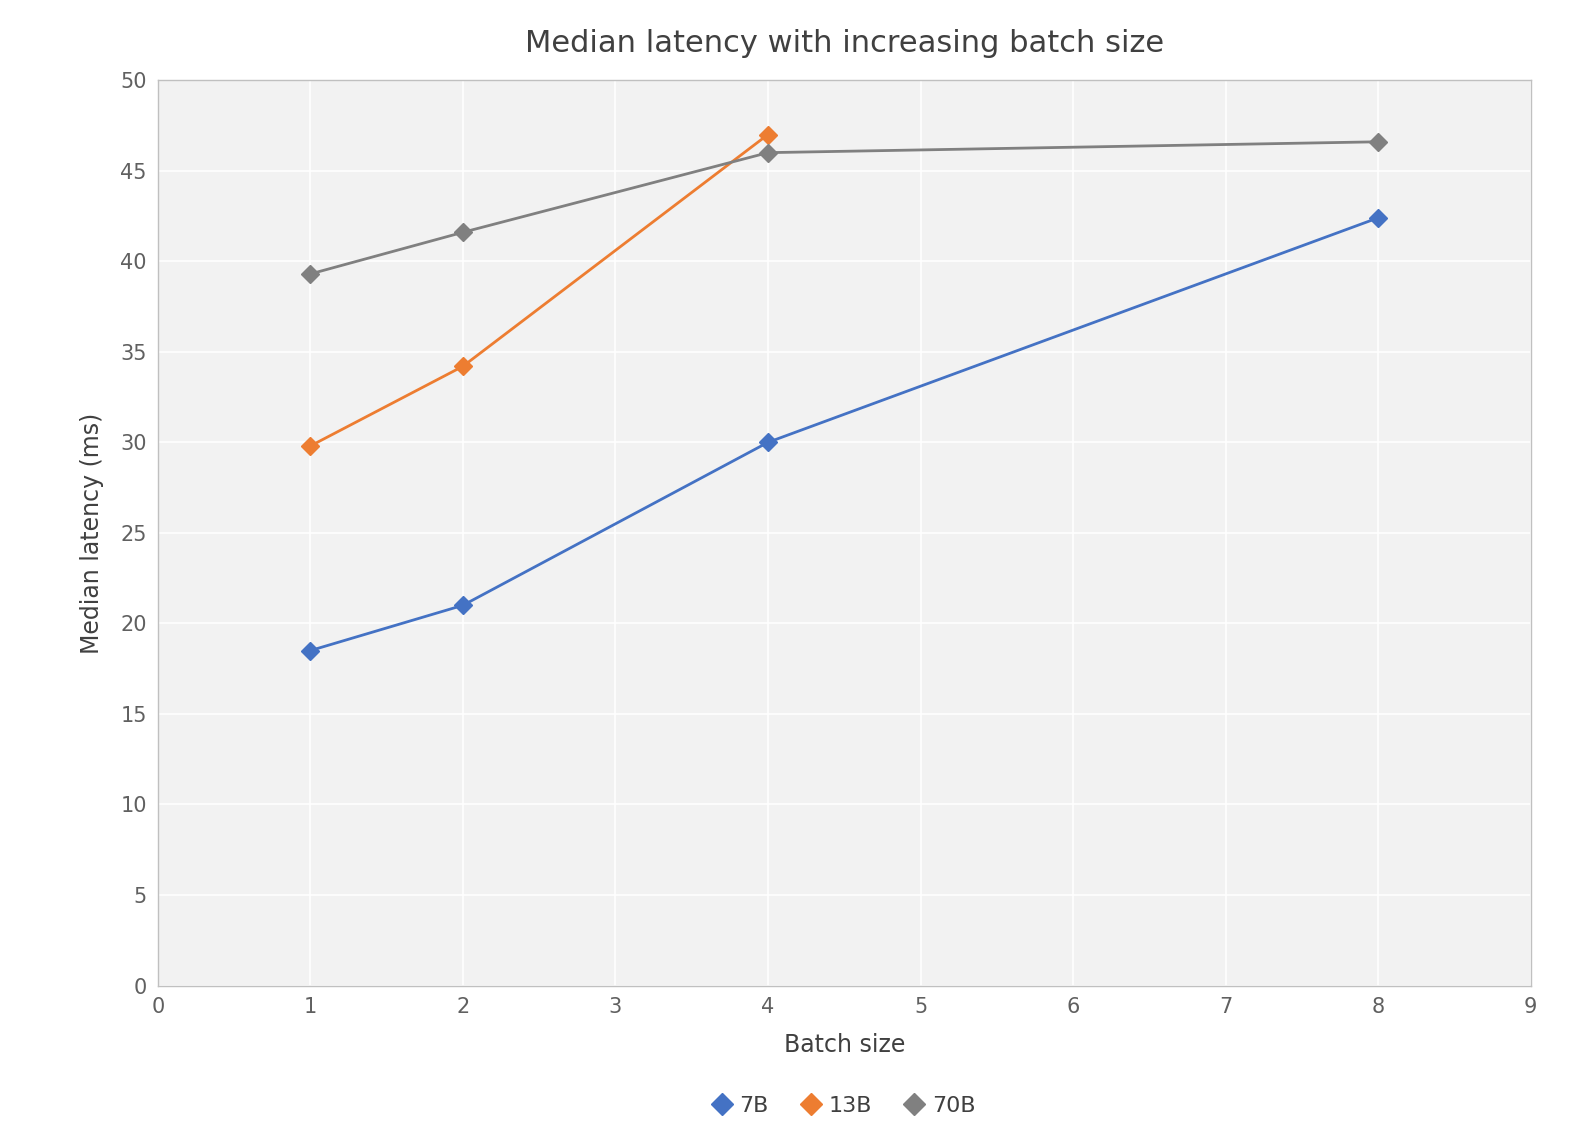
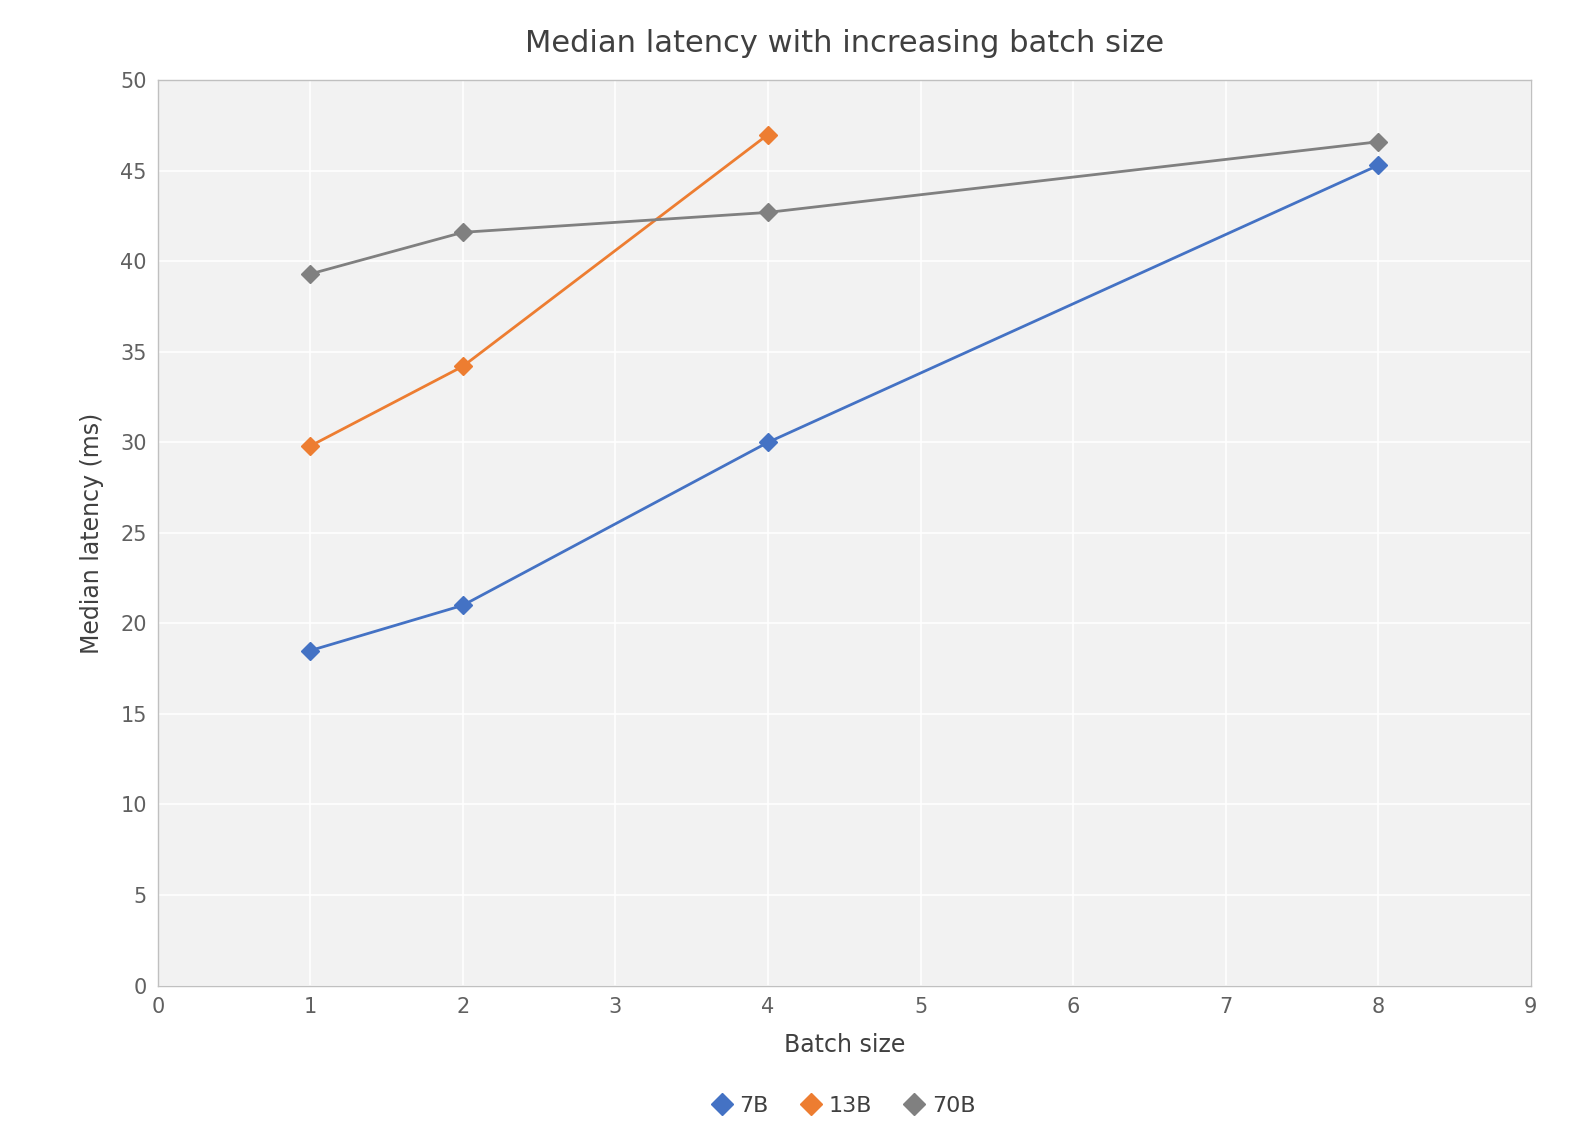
70B/4: 46.0 -> 42.7
7B/8: 42.4 -> 45.3
